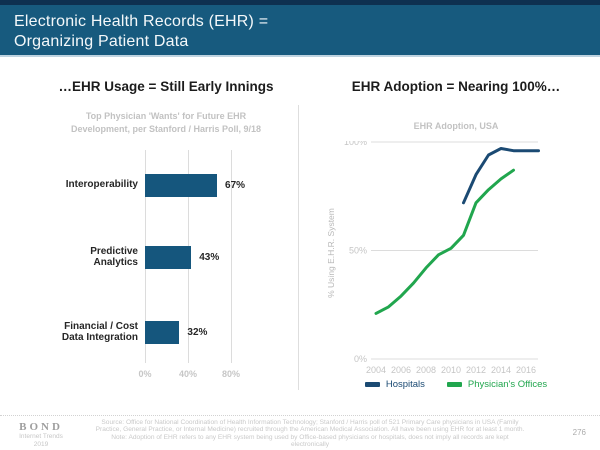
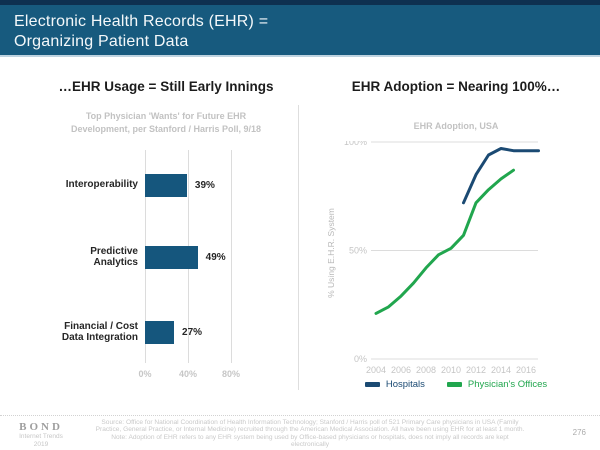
…EHR Usage = Still Early Innings/Interoperability: 67% -> 39%
…EHR Usage = Still Early Innings/Predictive Analytics: 43% -> 49%
…EHR Usage = Still Early Innings/Financial / Cost Data Integration: 32% -> 27%
